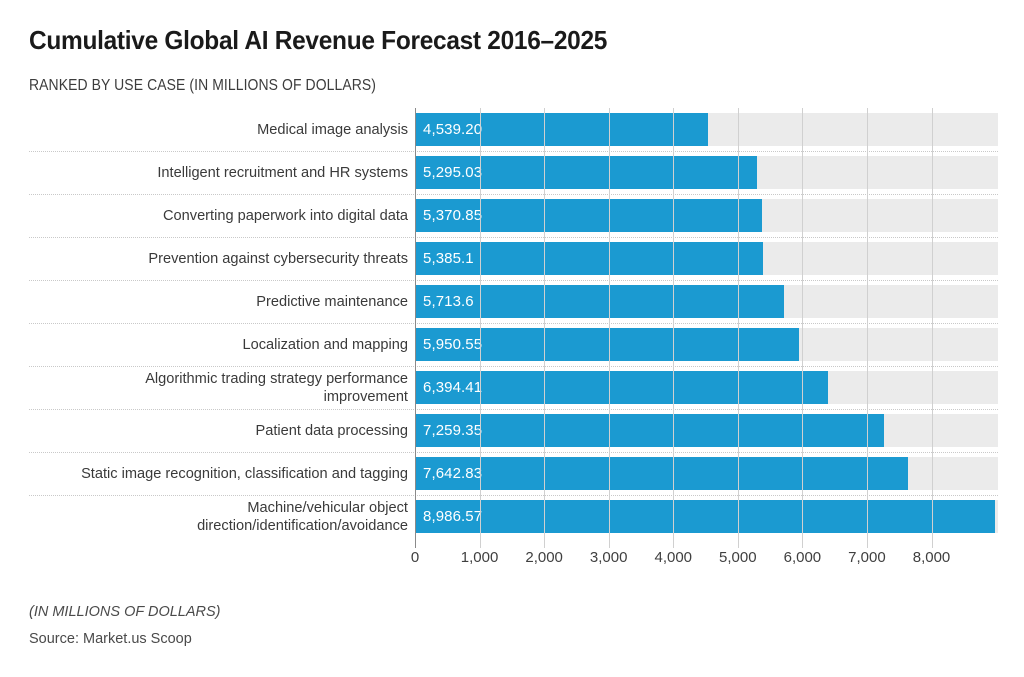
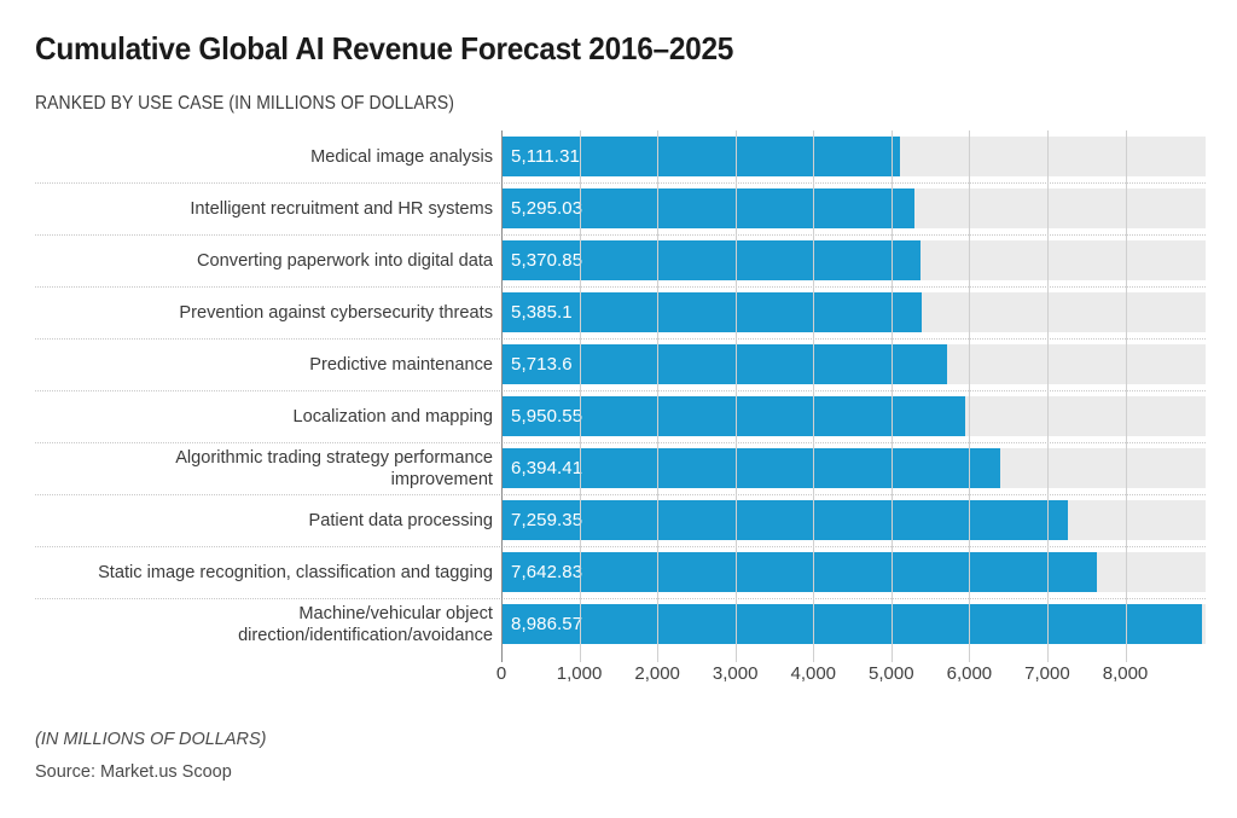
Medical image analysis: 4,539.20 -> 5,111.31
